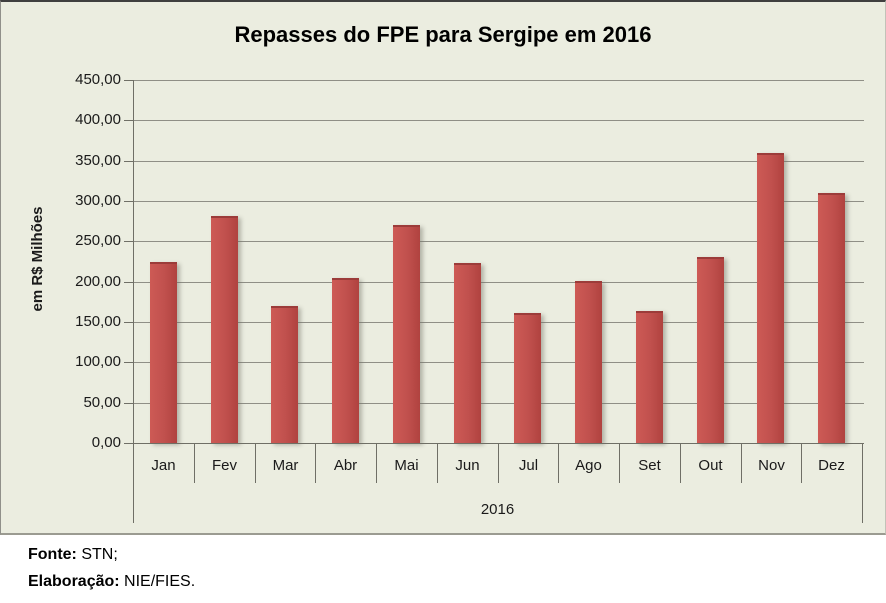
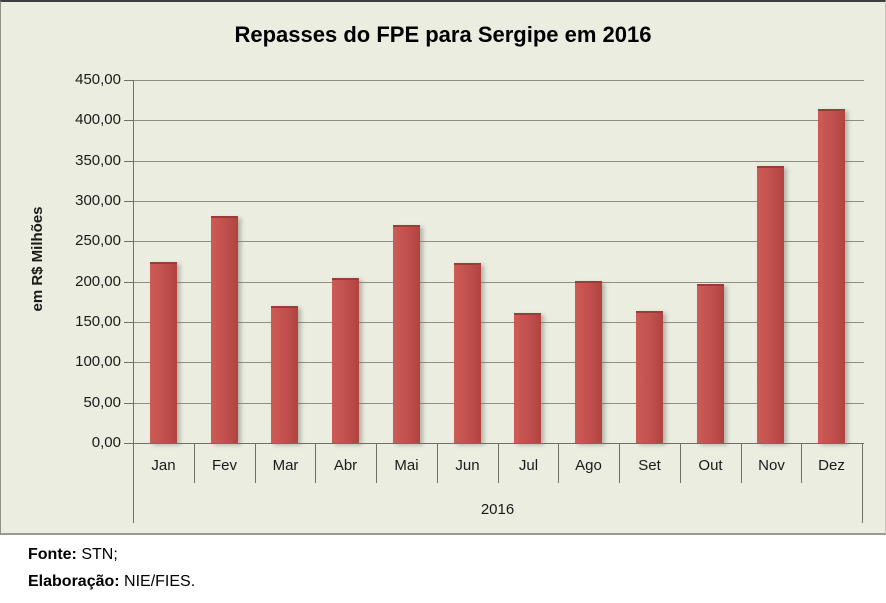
Out: 230 -> 200
Nov: 360 -> 340
Dez: 310 -> 410
